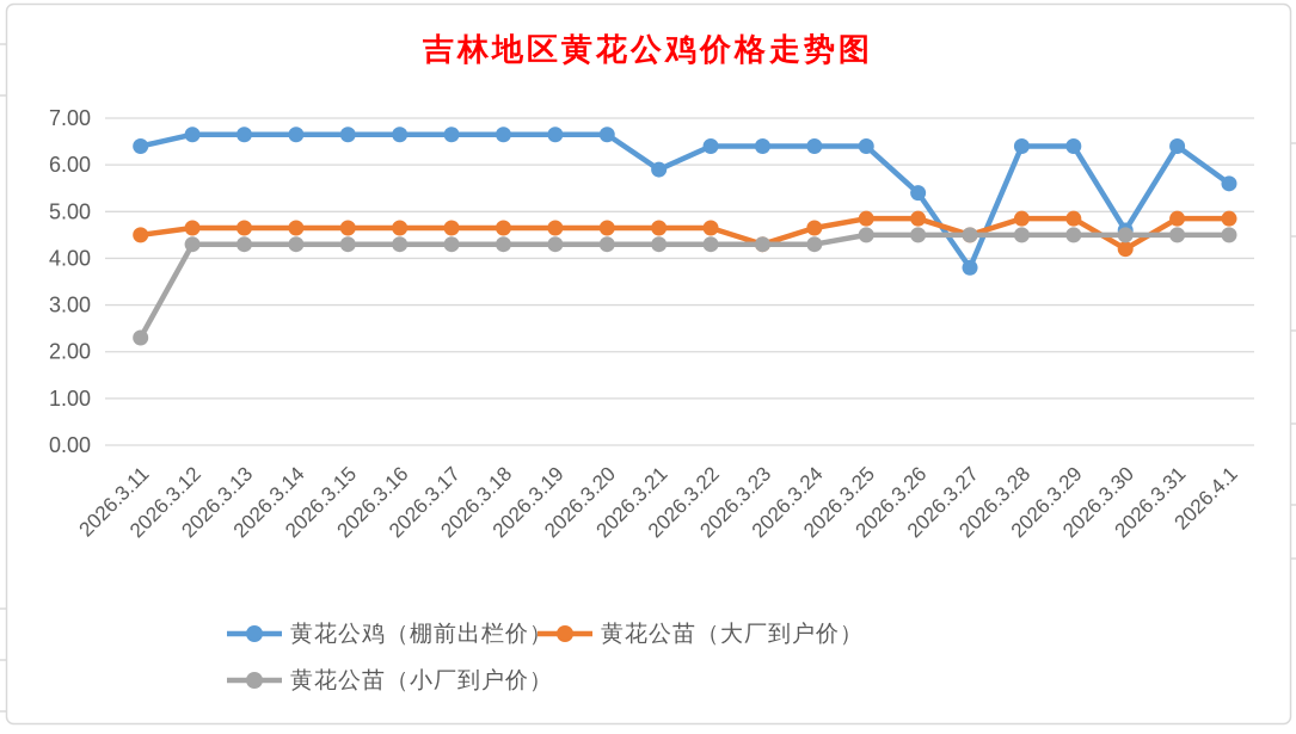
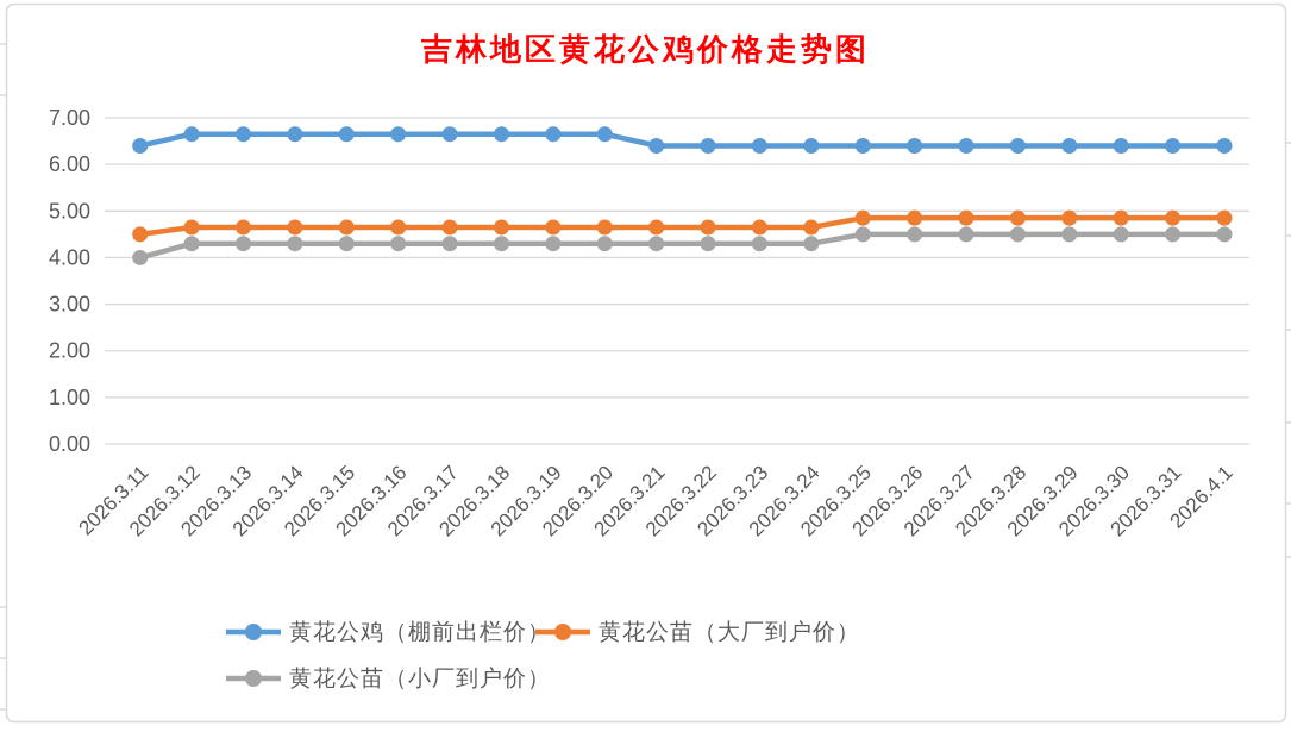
黄花公苗（小厂到户价）/2026.3.11: 2.3 -> 4.0
黄花公鸡（棚前出栏价）/2026.3.21: 5.9 -> 6.4
黄花公苗（大厂到户价）/2026.3.23: 4.3 -> 4.7
黄花公鸡（棚前出栏价）/2026.3.26: 5.4 -> 6.4
黄花公鸡（棚前出栏价）/2026.3.27: 3.8 -> 6.4
黄花公苗（大厂到户价）/2026.3.27: 4.5 -> 4.8
黄花公鸡（棚前出栏价）/2026.3.30: 4.6 -> 6.4
黄花公苗（大厂到户价）/2026.3.30: 4.2 -> 4.8
黄花公鸡（棚前出栏价）/2026.4.1: 5.6 -> 6.4
